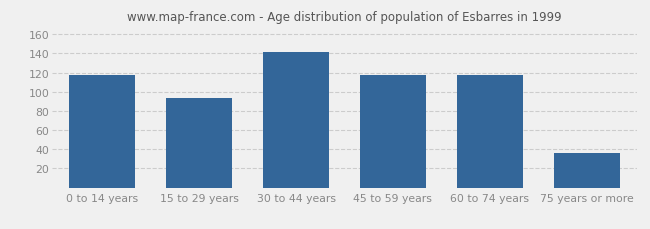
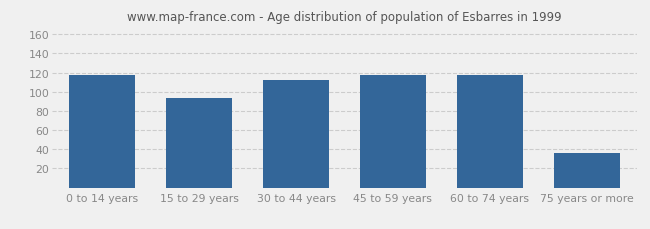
30 to 44 years: 142 -> 112
